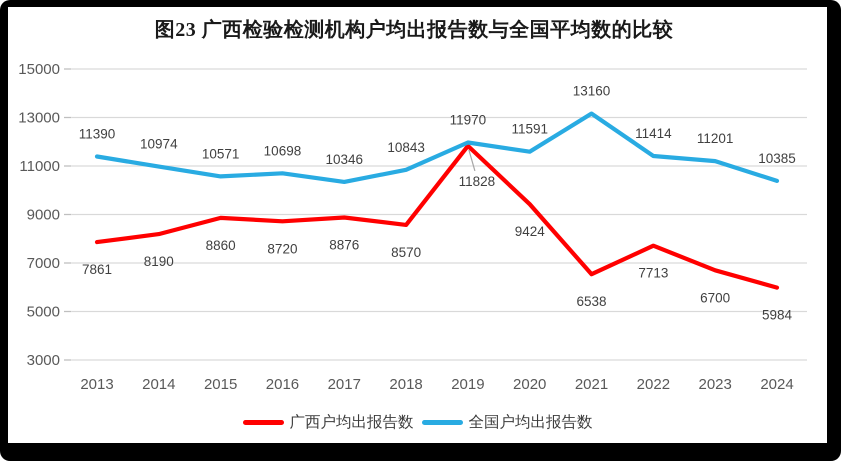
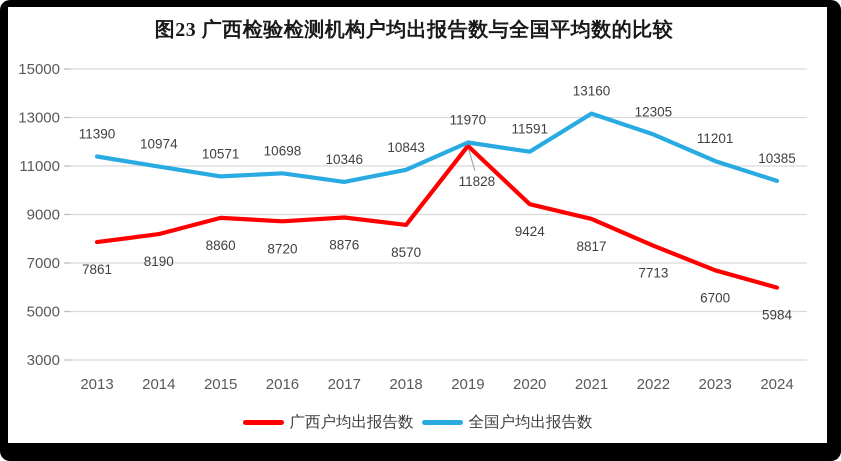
广西户均出报告数/2021: 6538 -> 8817
全国户均出报告数/2022: 11414 -> 12305
